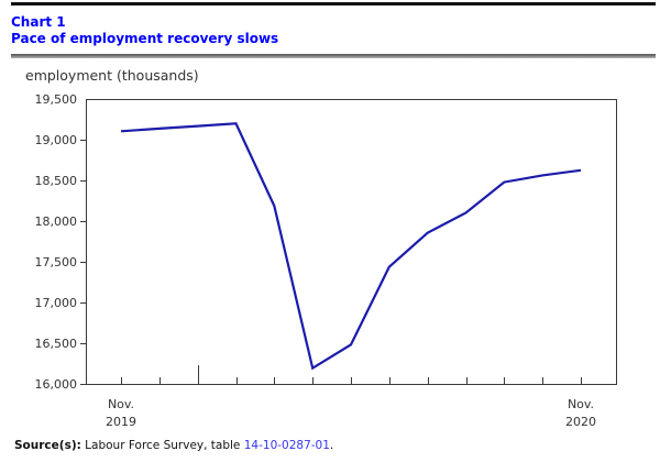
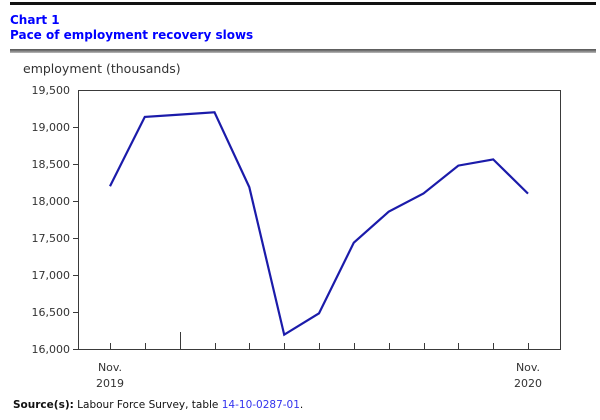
Nov. 2019: 19100 -> 18200
Nov. 2020: 18600 -> 18100
